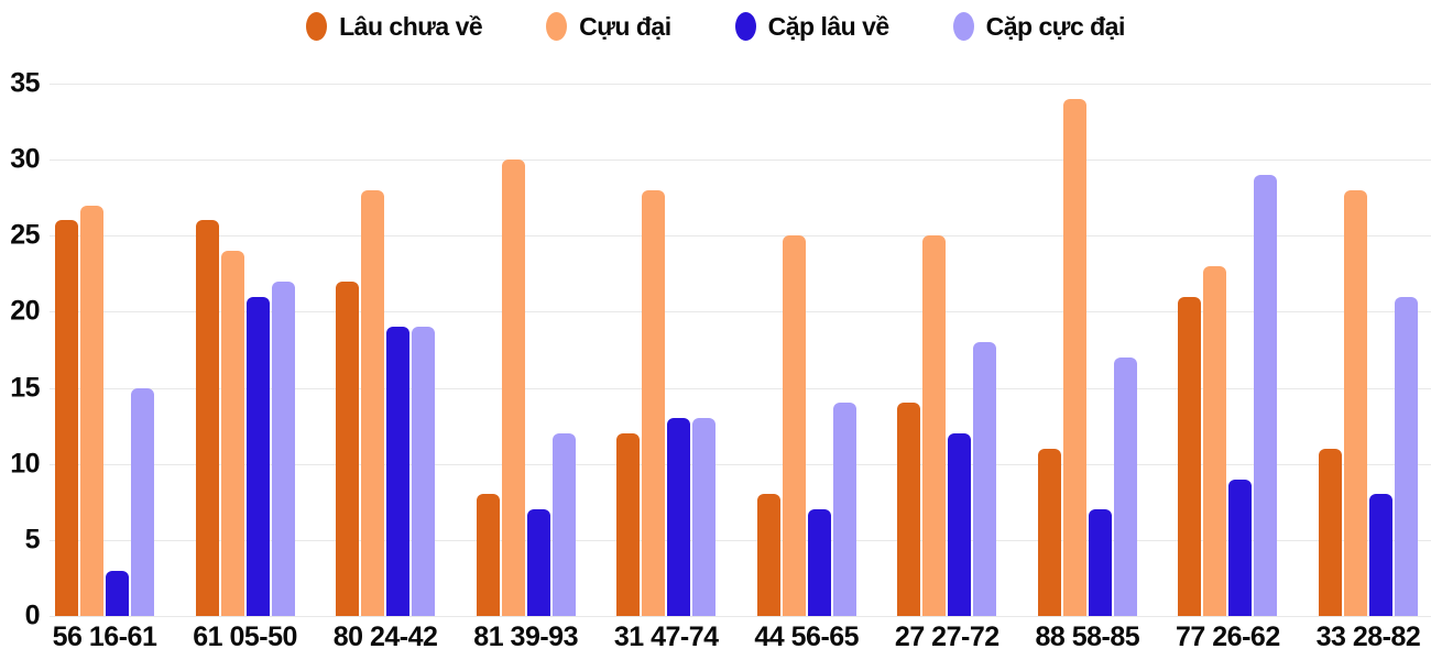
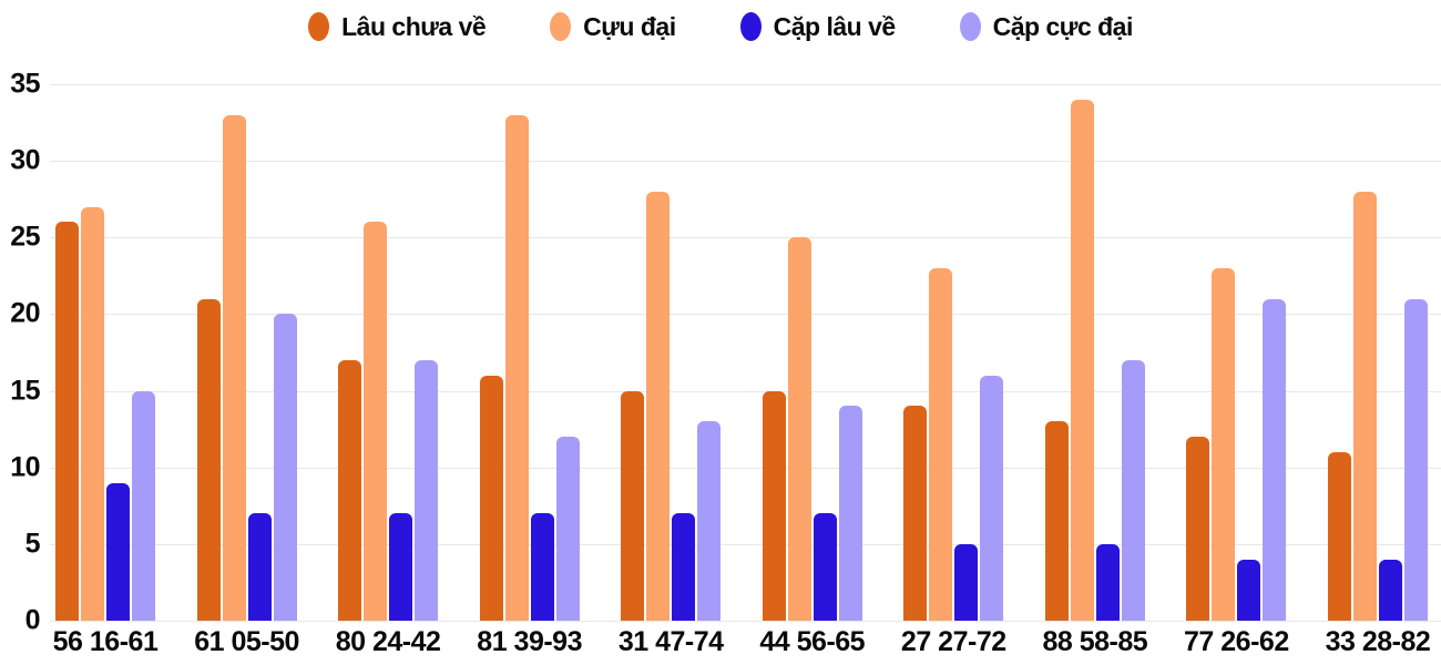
Cặp lâu về/56 16-61: 3 -> 9
Lâu chưa về/61 05-50: 26 -> 21
Cựu đại/61 05-50: 24 -> 33
Cặp lâu về/61 05-50: 21 -> 7
Cặp cực đại/61 05-50: 22 -> 20
Lâu chưa về/80 24-42: 22 -> 17
Cựu đại/80 24-42: 28 -> 26
Cặp lâu về/80 24-42: 19 -> 7
Cặp cực đại/80 24-42: 19 -> 17
Lâu chưa về/81 39-93: 8 -> 16
Cựu đại/81 39-93: 30 -> 33
Lâu chưa về/31 47-74: 12 -> 15
Cặp lâu về/31 47-74: 13 -> 7
Lâu chưa về/44 56-65: 8 -> 15
Cựu đại/27 27-72: 25 -> 23
Cặp lâu về/27 27-72: 12 -> 5
Cặp cực đại/27 27-72: 18 -> 16
Lâu chưa về/88 58-85: 11 -> 13
Cặp lâu về/88 58-85: 7 -> 5
Lâu chưa về/77 26-62: 21 -> 12
Cặp lâu về/77 26-62: 9 -> 4
Cặp cực đại/77 26-62: 29 -> 21
Cặp lâu về/33 28-82: 8 -> 4
